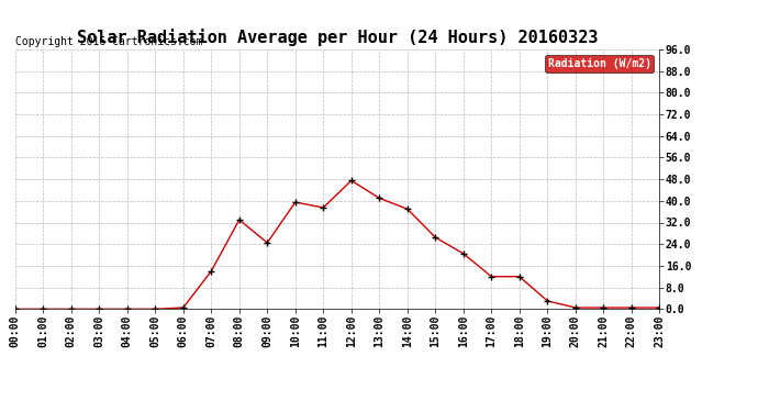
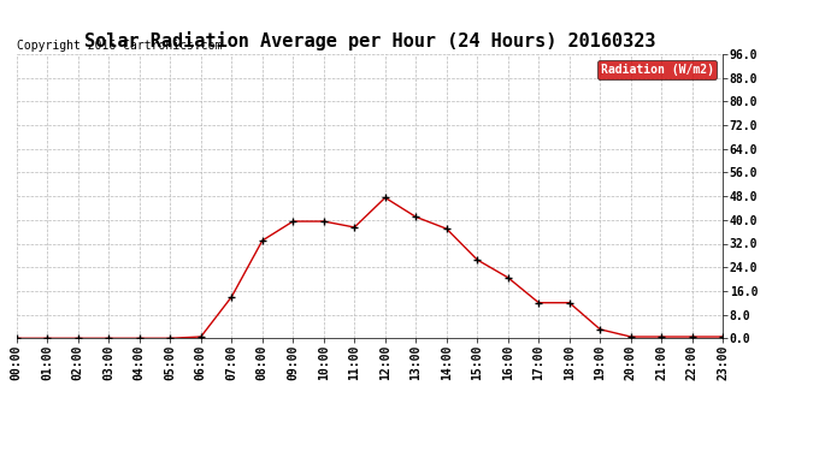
09:00: 24.5 -> 39.5
